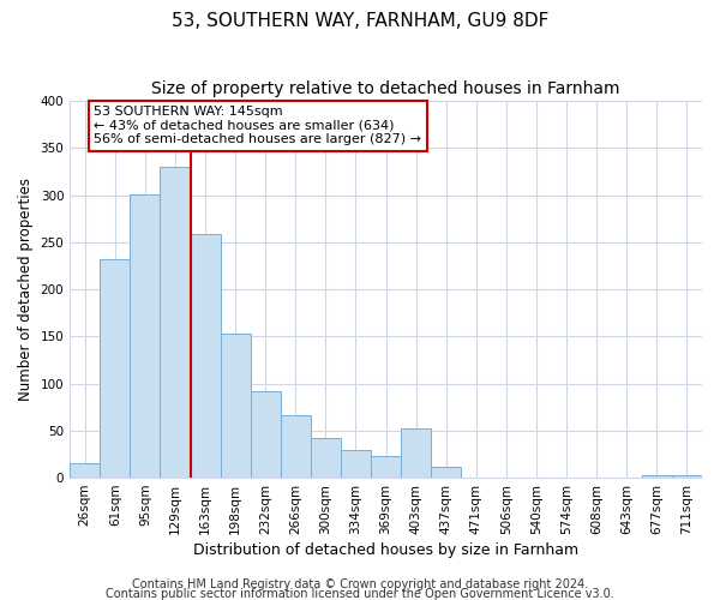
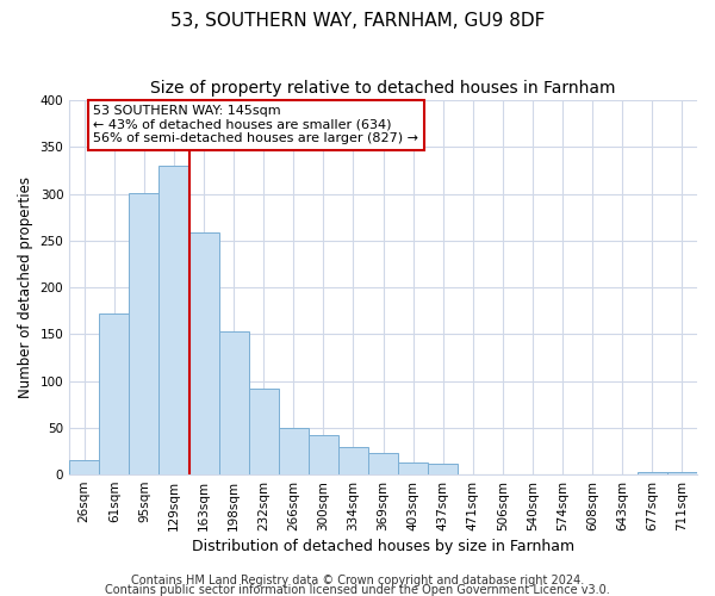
61sqm: 232 -> 172
266sqm: 66 -> 50
403sqm: 52 -> 13
